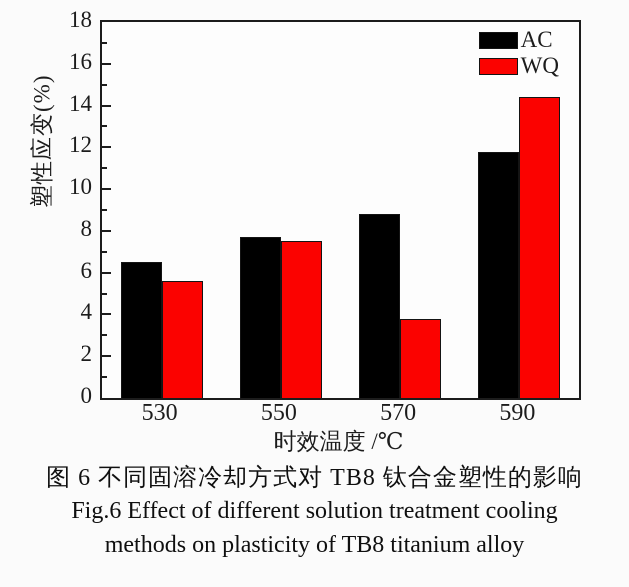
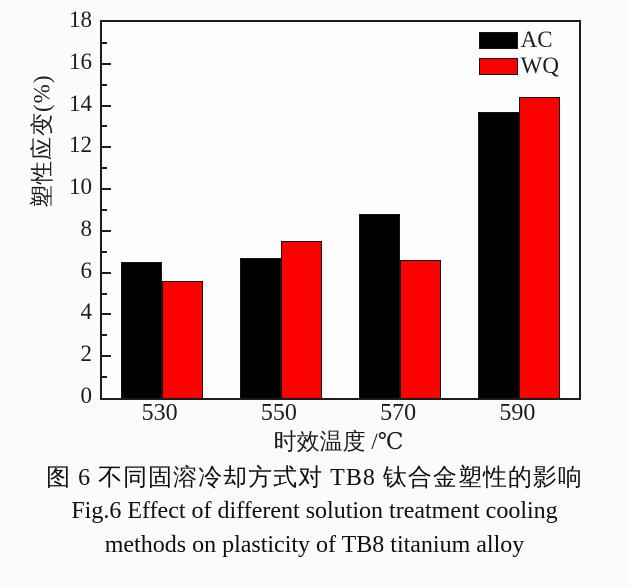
AC/550: 7.7 -> 6.7
WQ/570: 3.8 -> 6.6
AC/590: 11.8 -> 13.7
